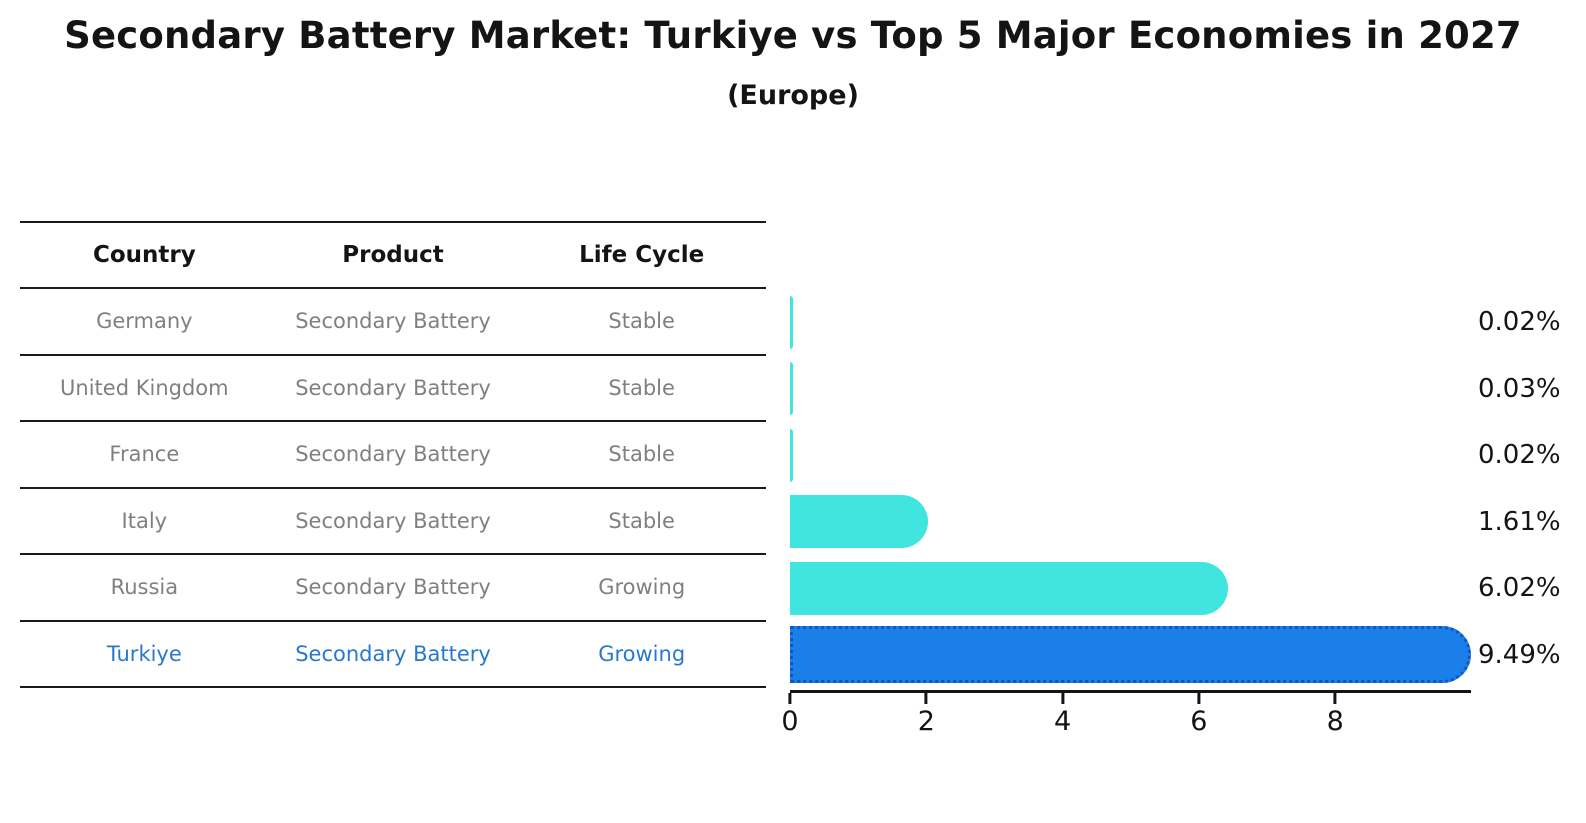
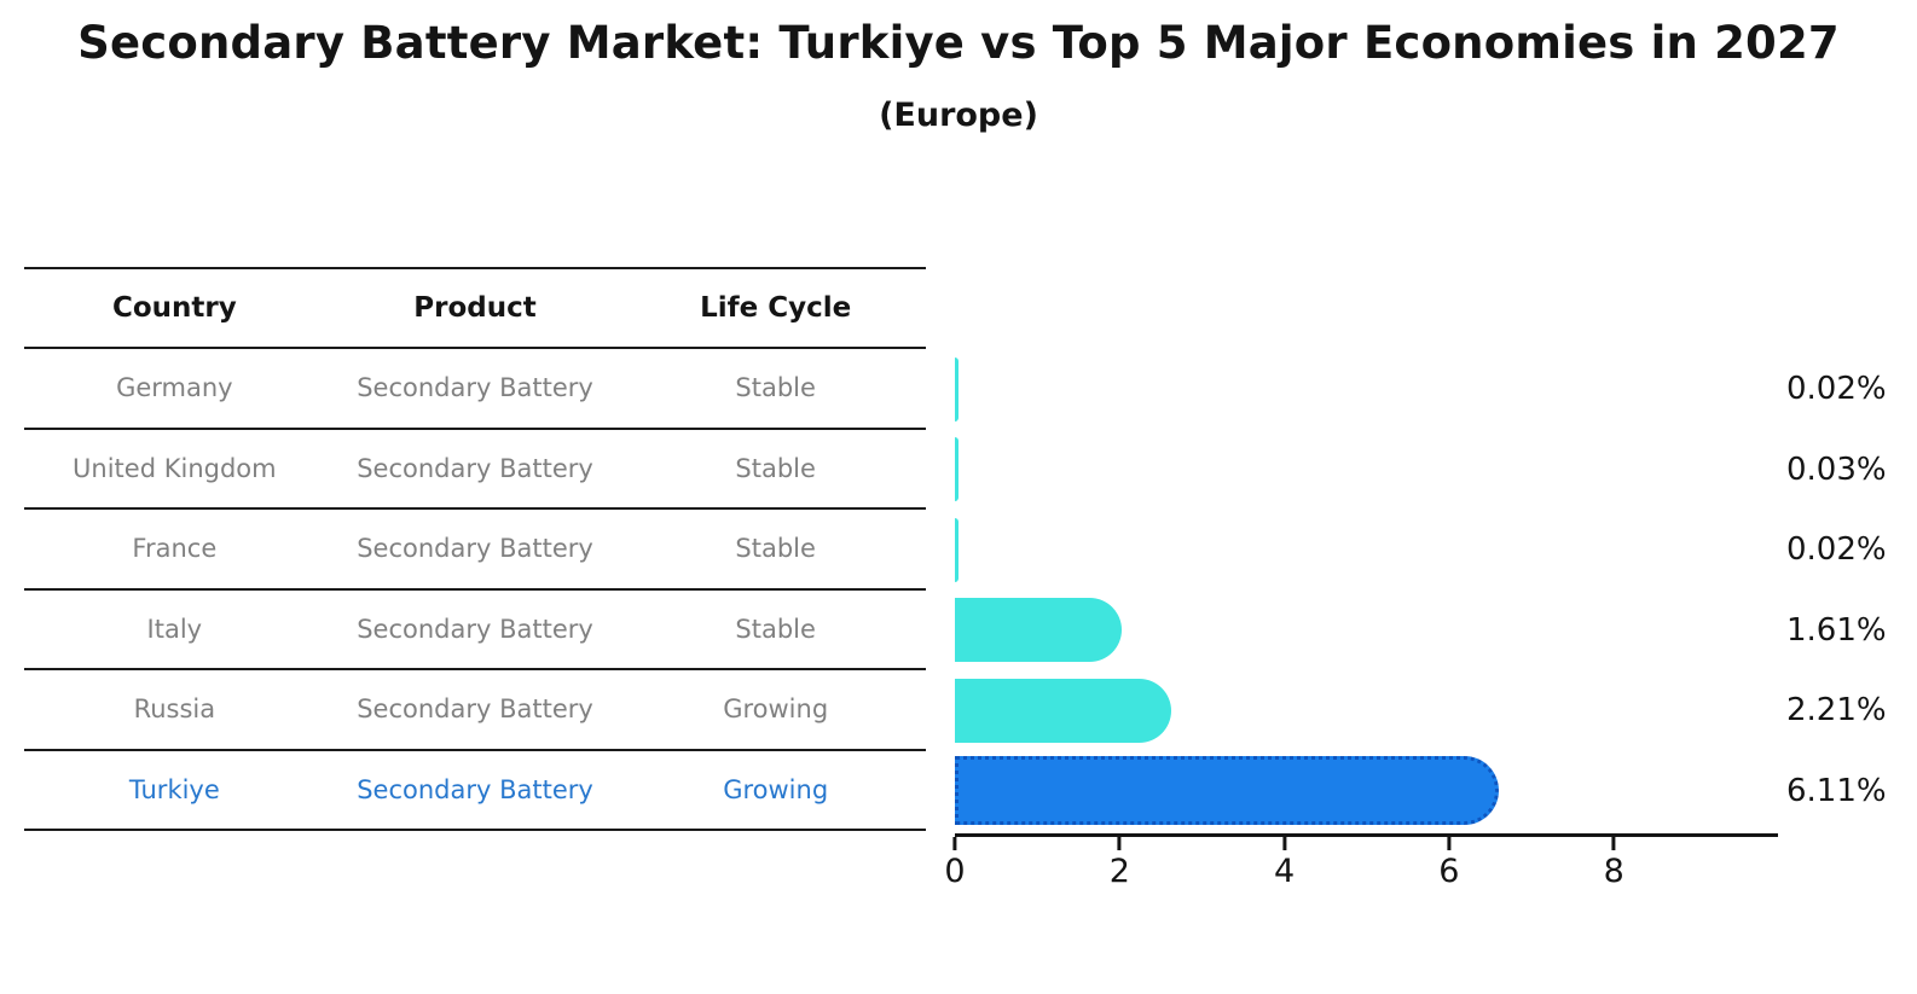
Russia: 6.02% -> 2.21%
Turkiye: 9.49% -> 6.11%
